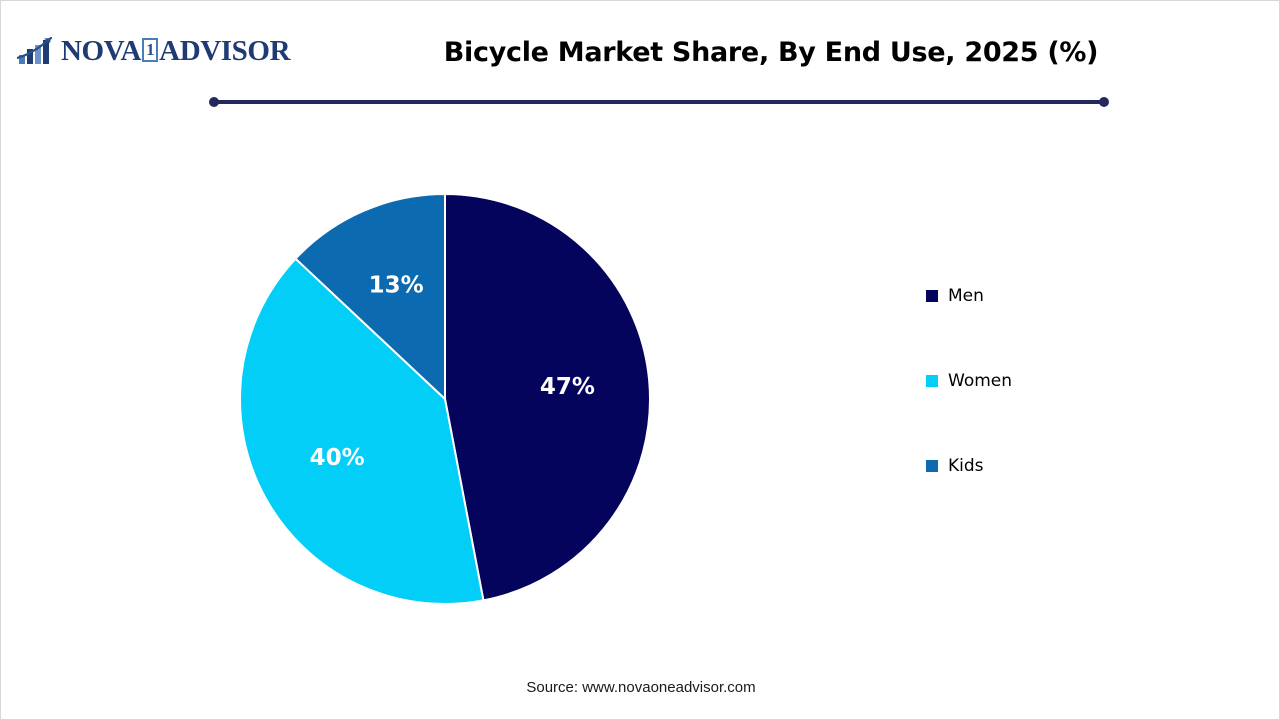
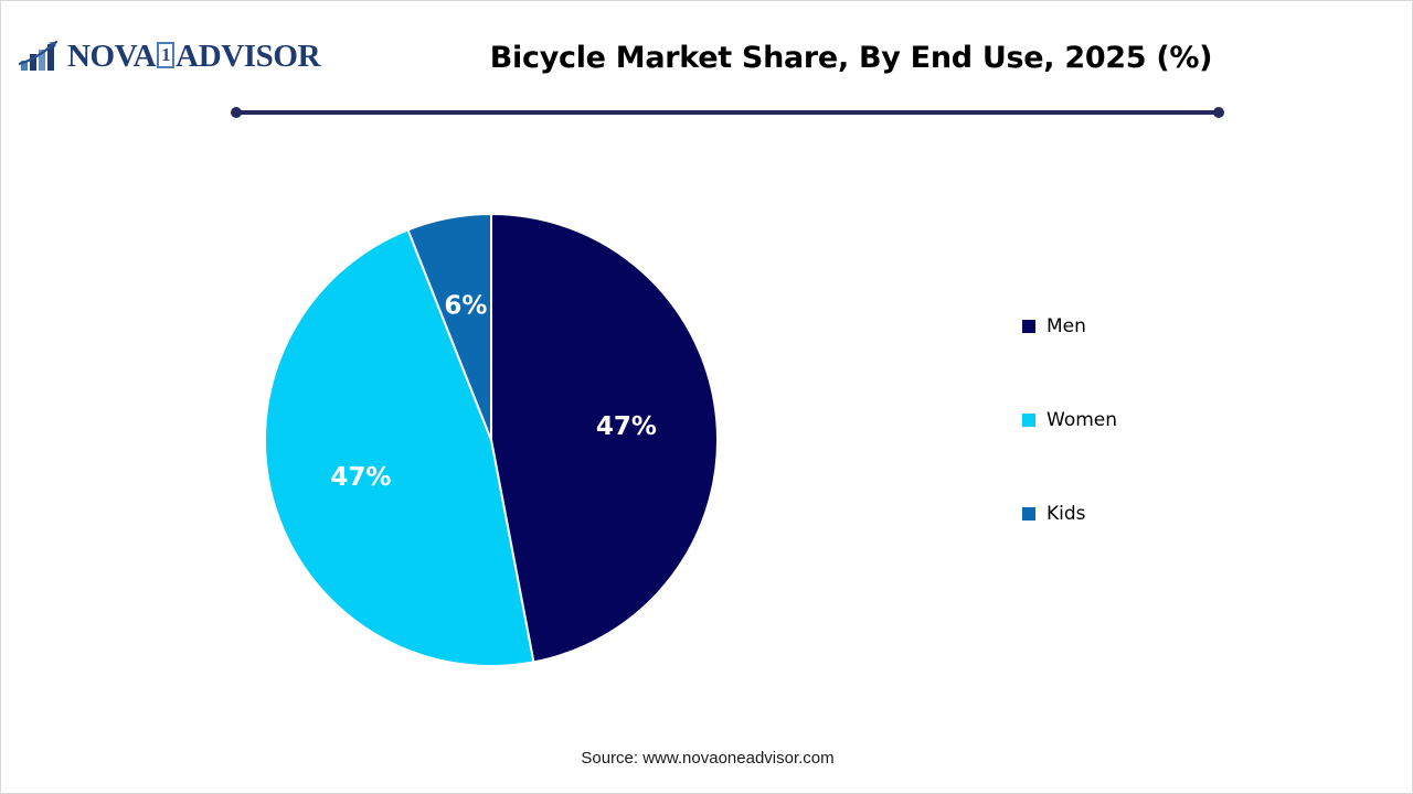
Women: 40% -> 47%
Kids: 13% -> 6%
